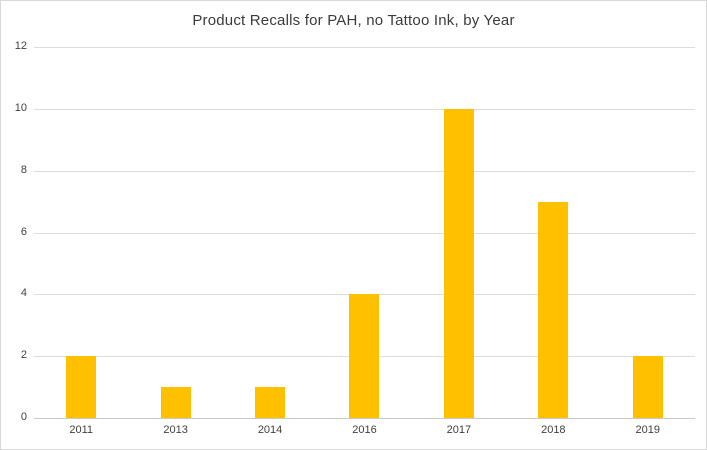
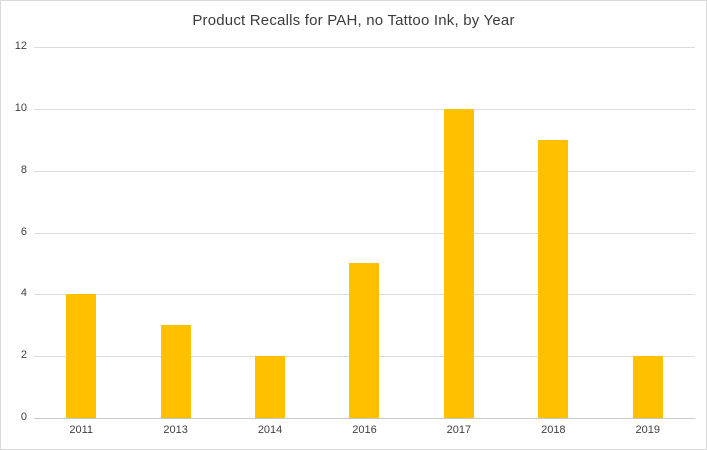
2011: 2 -> 4
2013: 1 -> 3
2014: 1 -> 2
2016: 4 -> 5
2018: 7 -> 9
